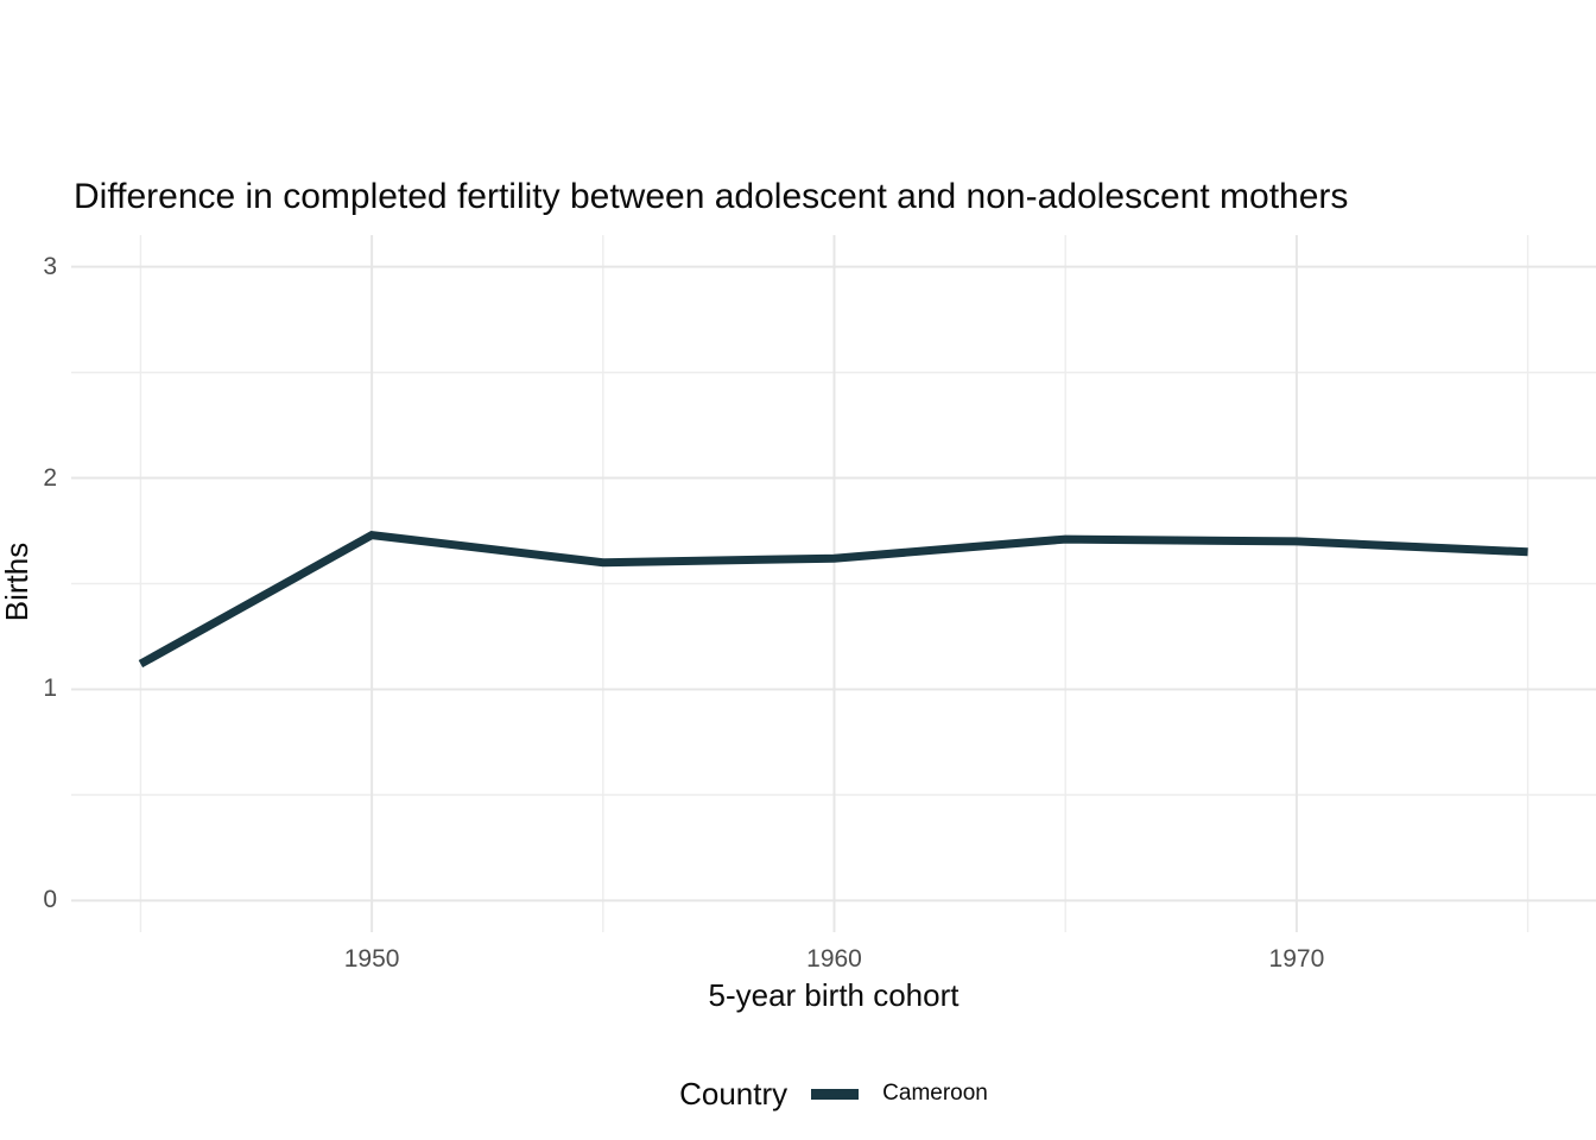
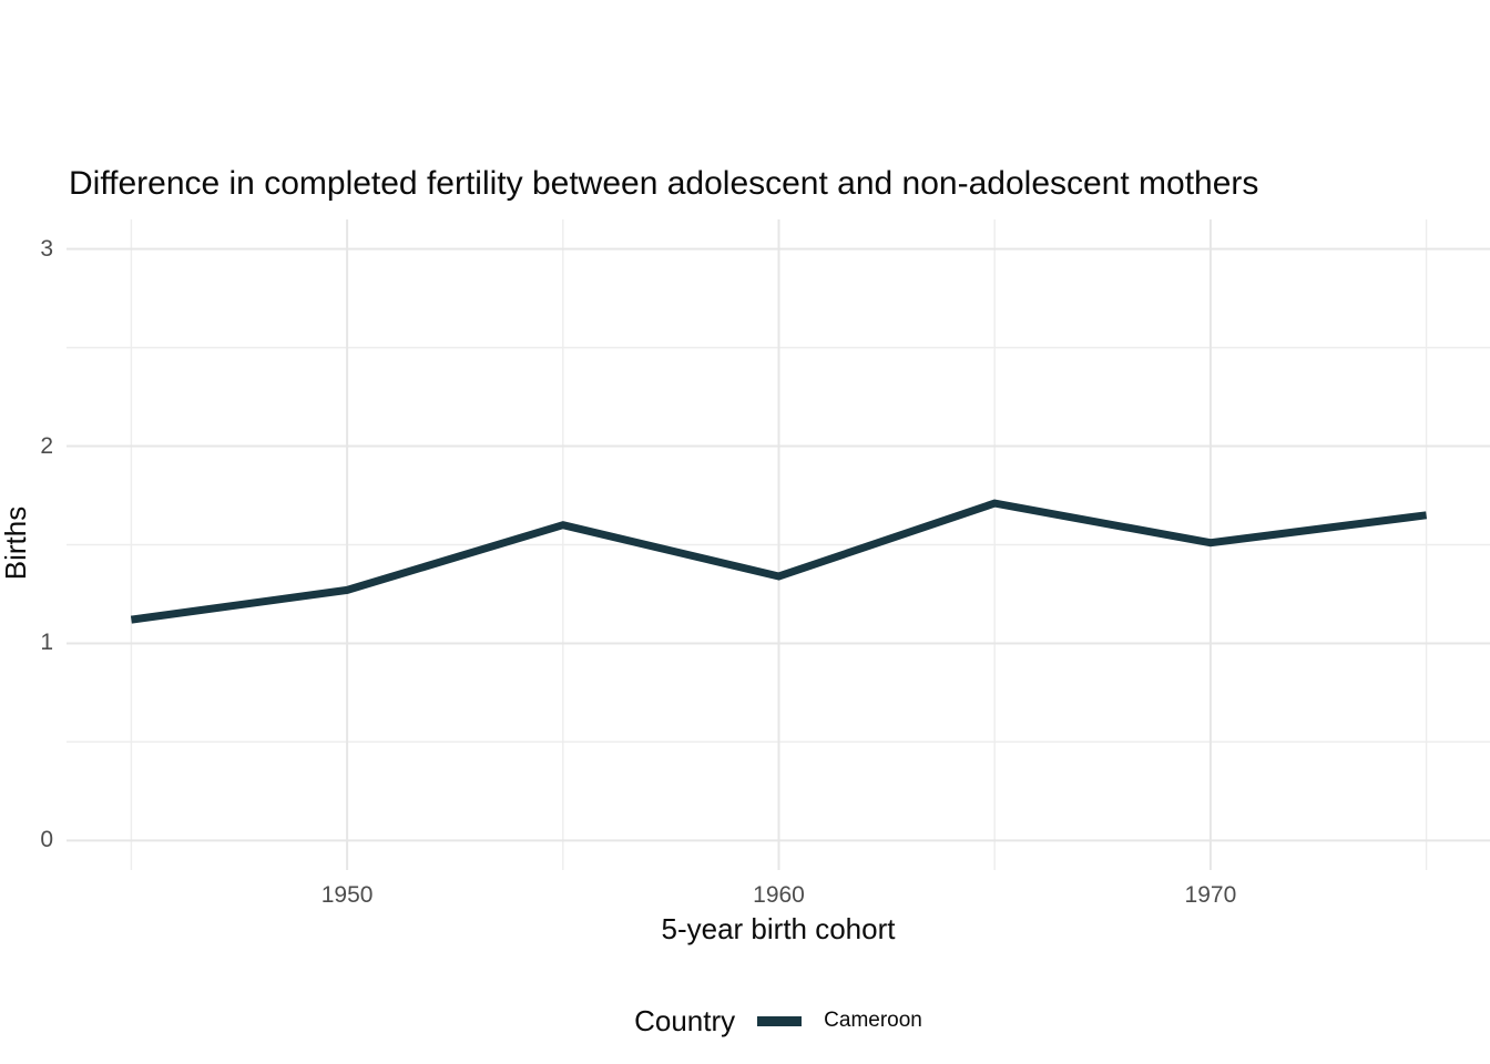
1950: 1.73 -> 1.27
1960: 1.62 -> 1.34
1970: 1.70 -> 1.51
